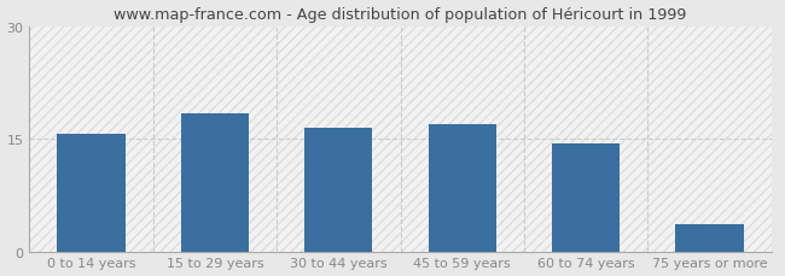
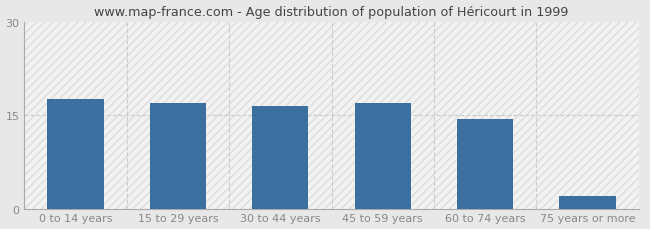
0 to 14 years: 15.6 -> 17.5
15 to 29 years: 18.4 -> 16.9
75 years or more: 3.6 -> 2.0
